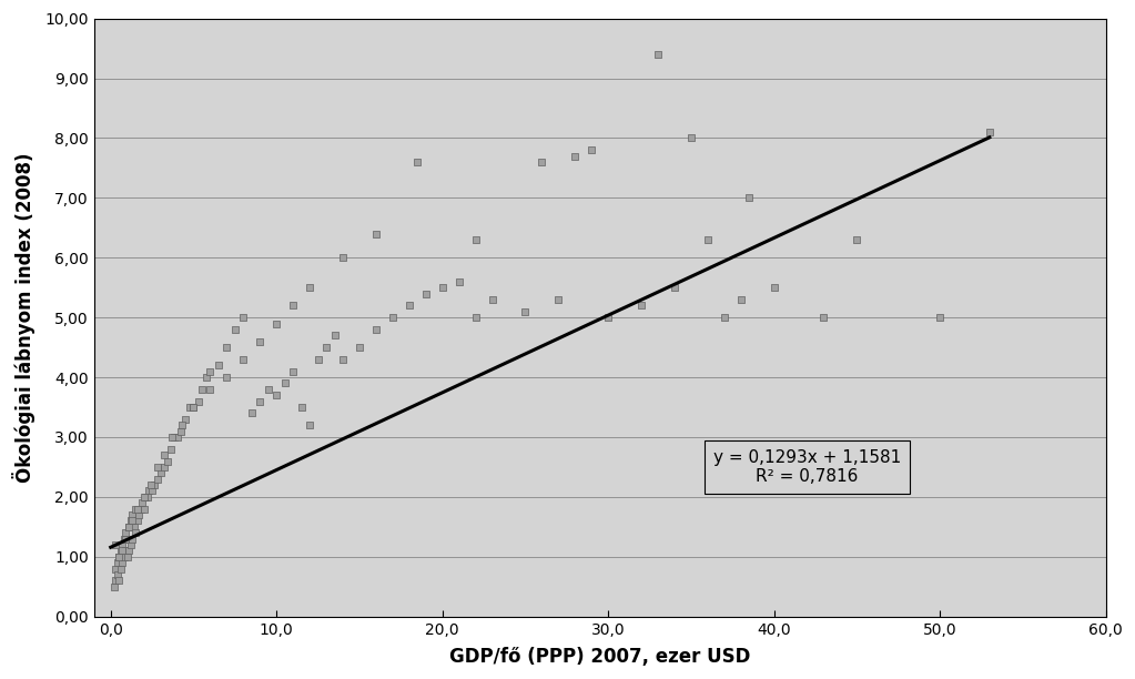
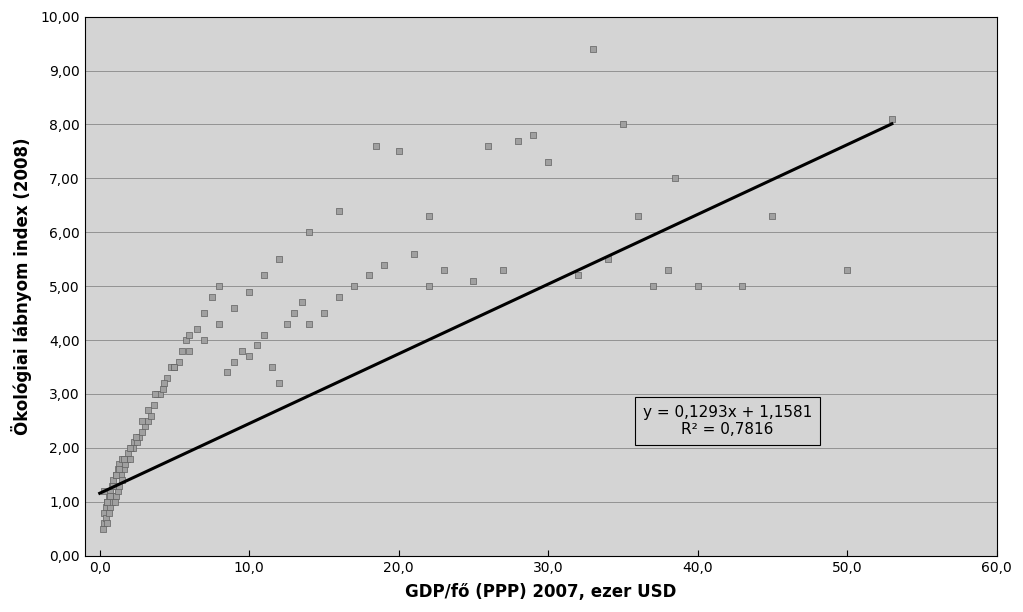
20,0: 5,5 -> 7,5
30,0: 5,0 -> 7,3
40,0: 5,5 -> 5,0
50,0: 5,0 -> 5,3
